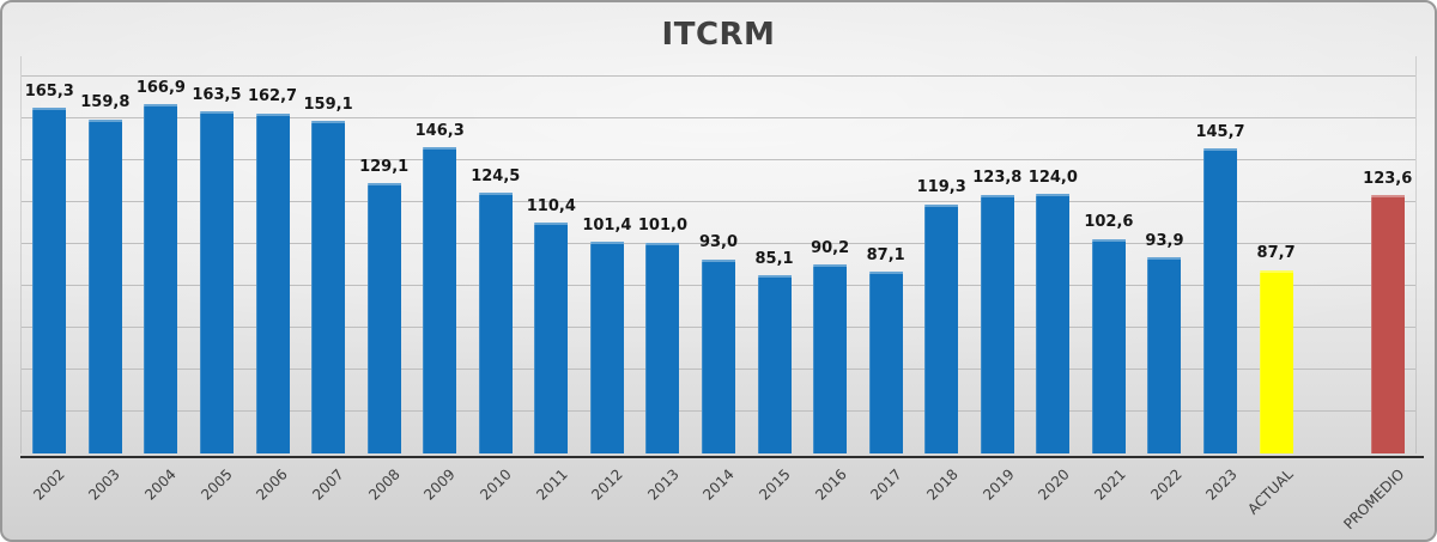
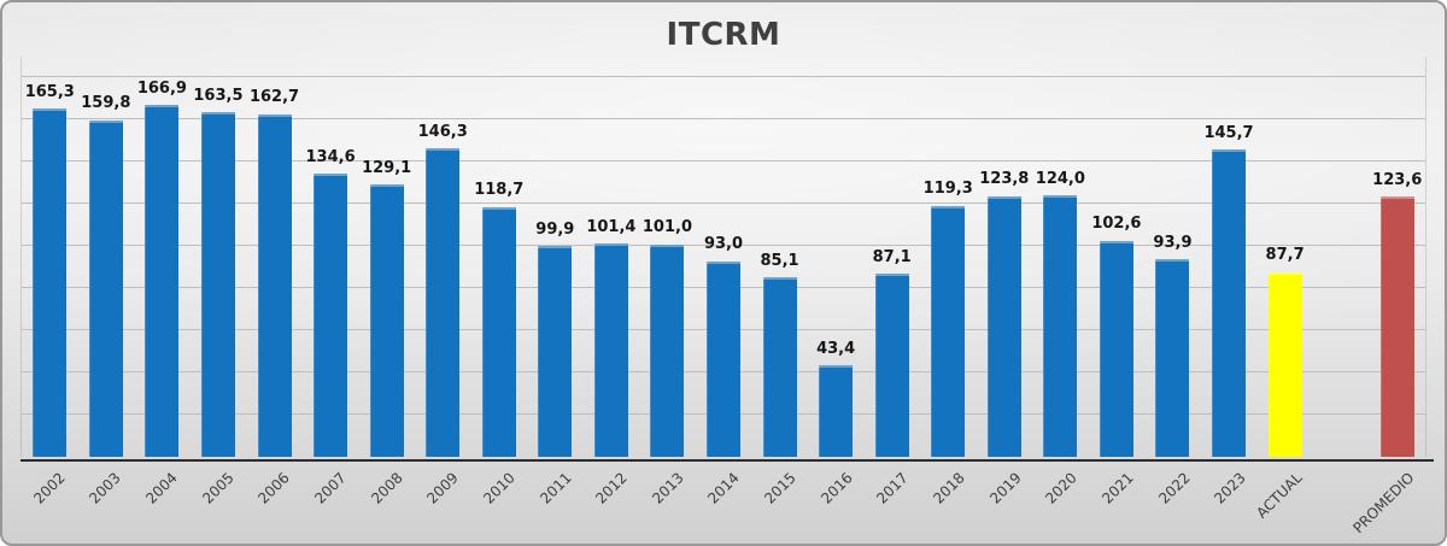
2007: 159,1 -> 134,6
2010: 124,5 -> 118,7
2011: 110,4 -> 99,9
2016: 90,2 -> 43,4
